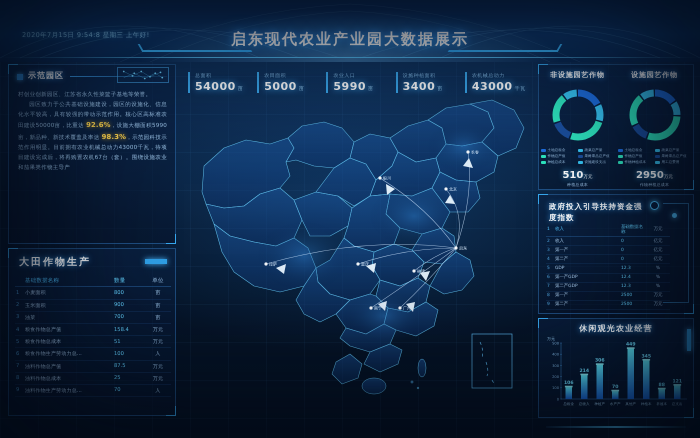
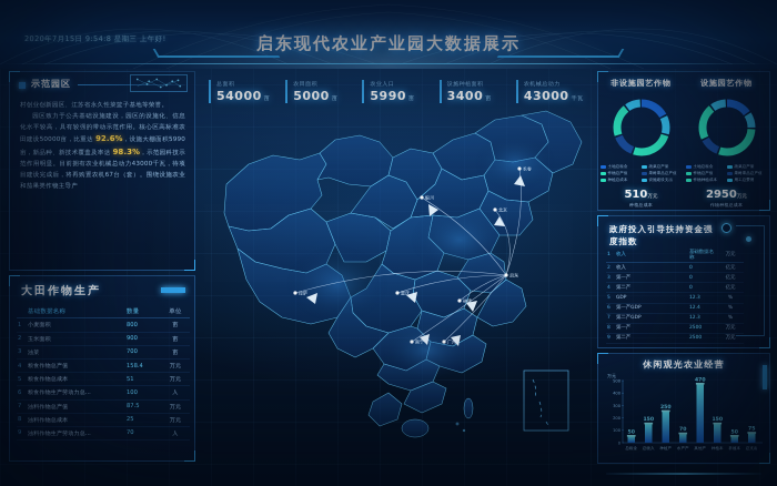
总租金: 106 -> 50
总收入: 214 -> 150
种植产: 306 -> 250
其他产: 449 -> 470
种植本: 345 -> 150
养殖本: 88 -> 50
总支出: 121 -> 75
